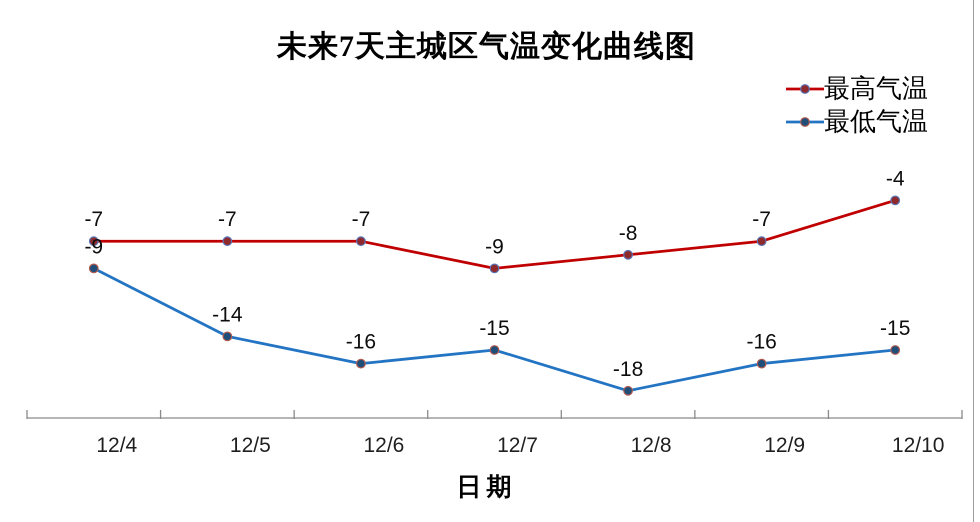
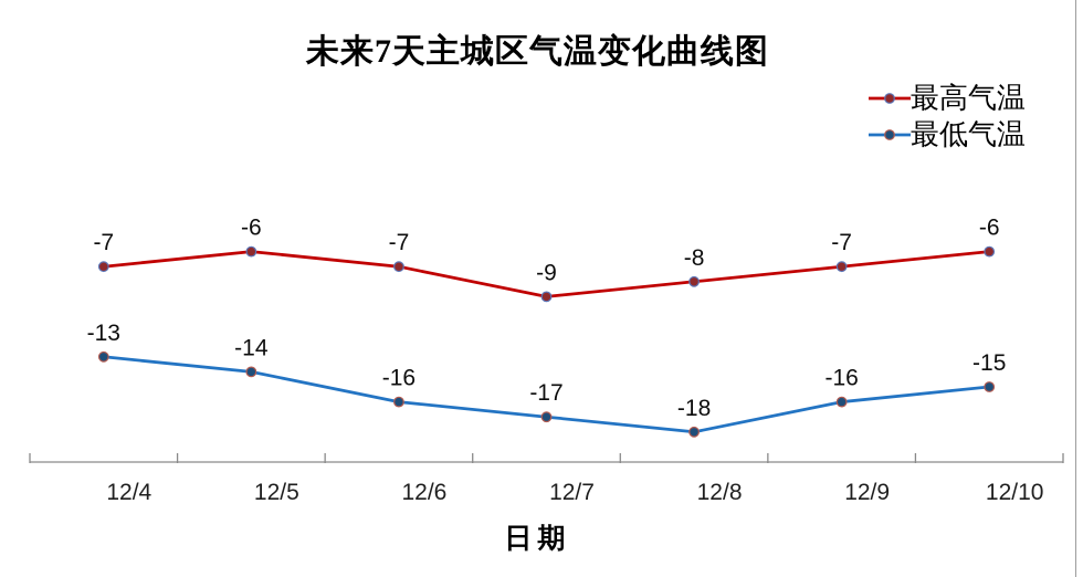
最低气温/12/4: -9 -> -13
最高气温/12/5: -7 -> -6
最低气温/12/7: -15 -> -17
最高气温/12/10: -4 -> -6
